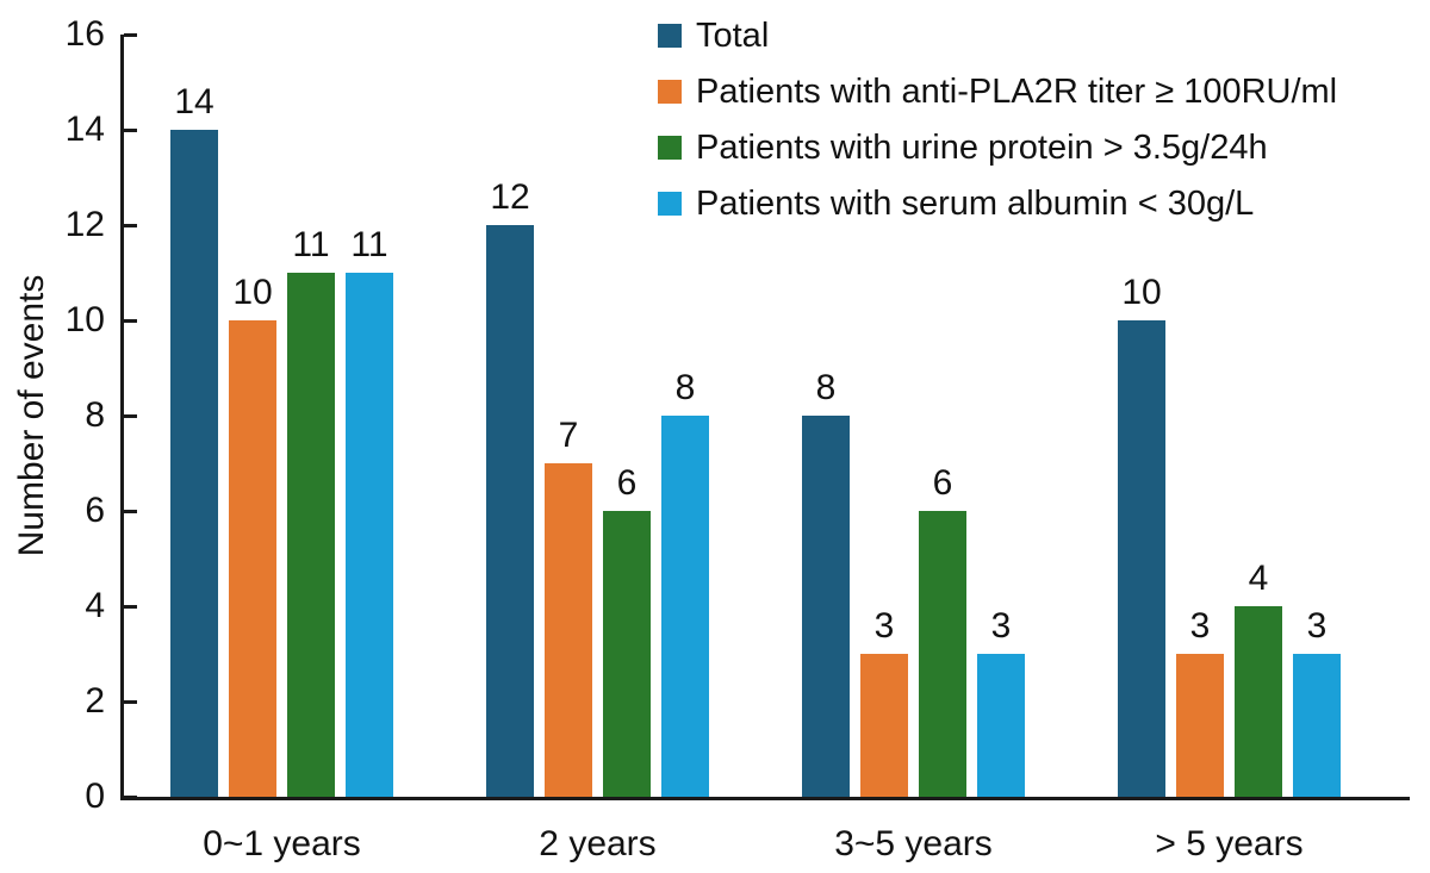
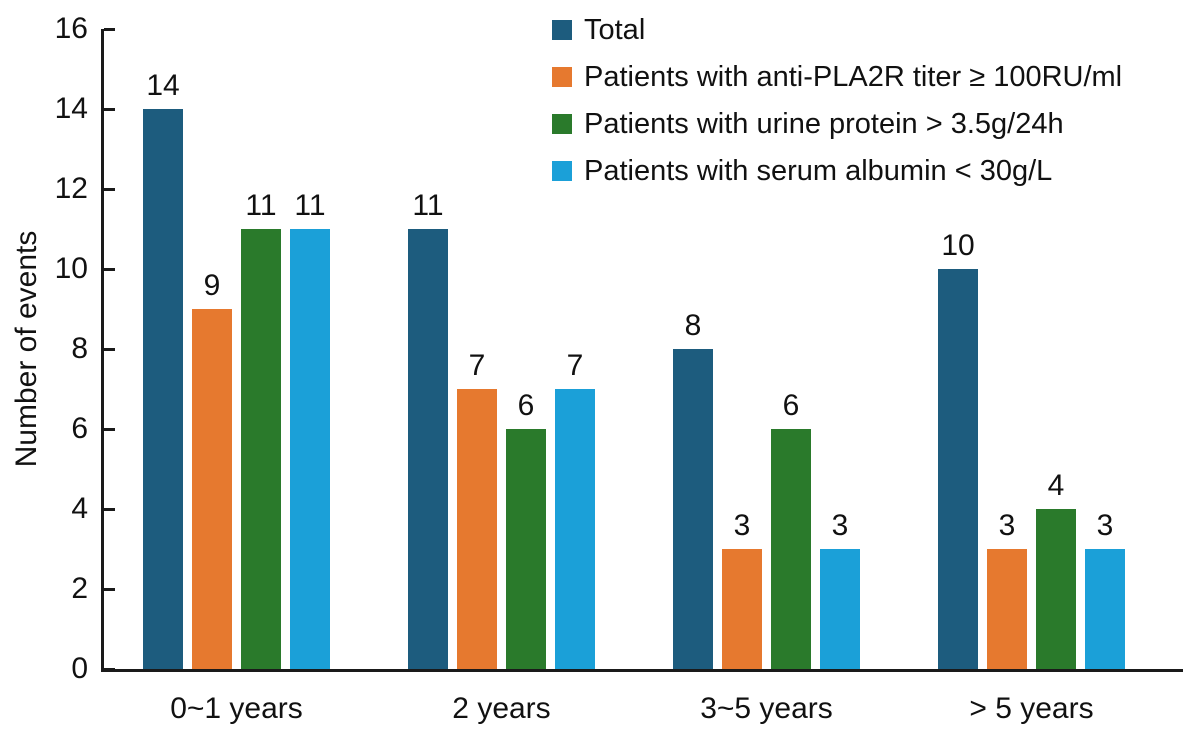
Patients with anti-PLA2R titer ≥ 100RU/ml/0~1 years: 10 -> 9
Total/2 years: 12 -> 11
Patients with serum albumin < 30g/L/2 years: 8 -> 7
